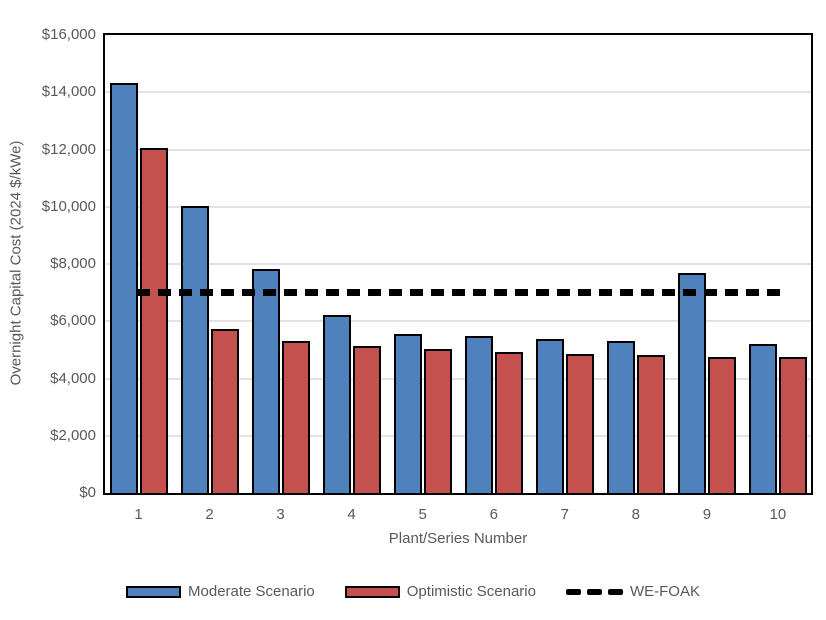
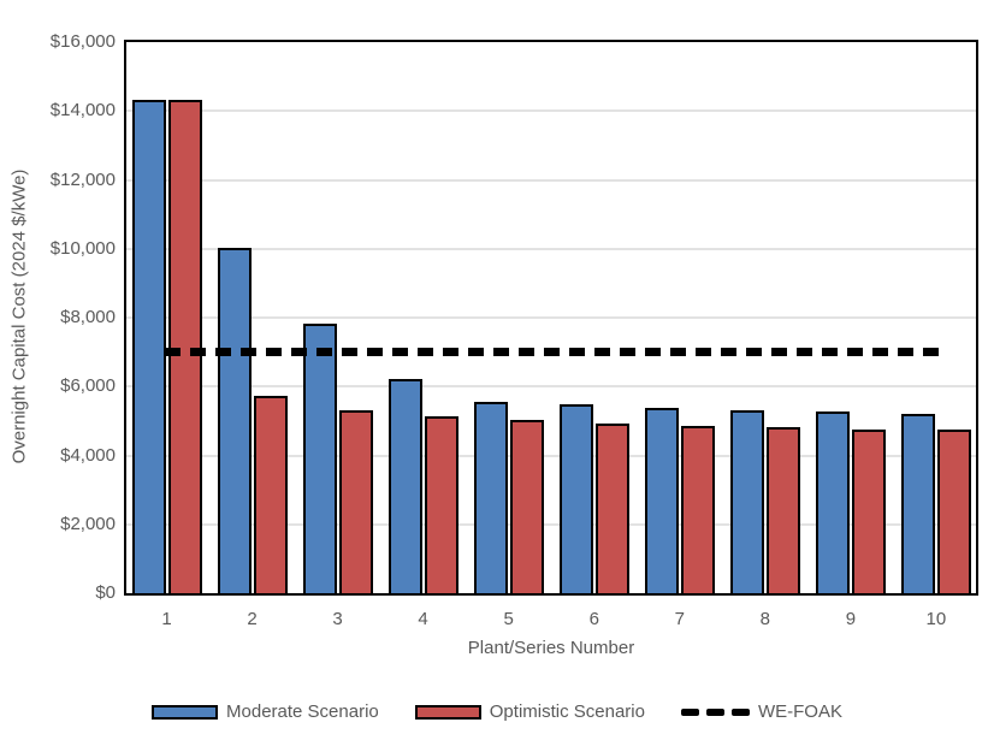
Optimistic Scenario/1: $12000 -> $14200
Moderate Scenario/9: $7600 -> $5200
